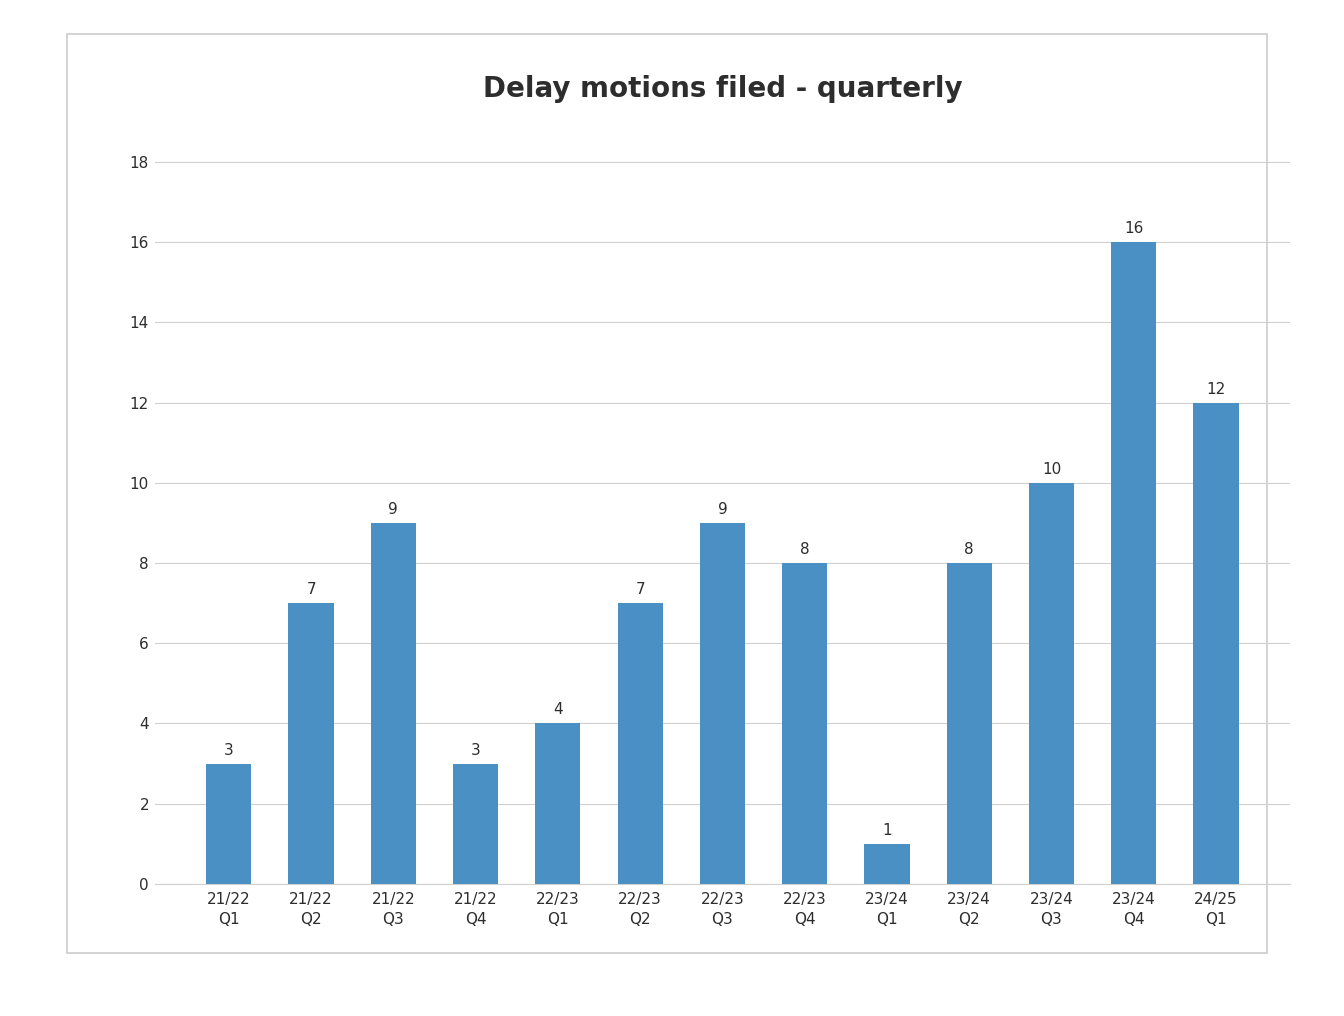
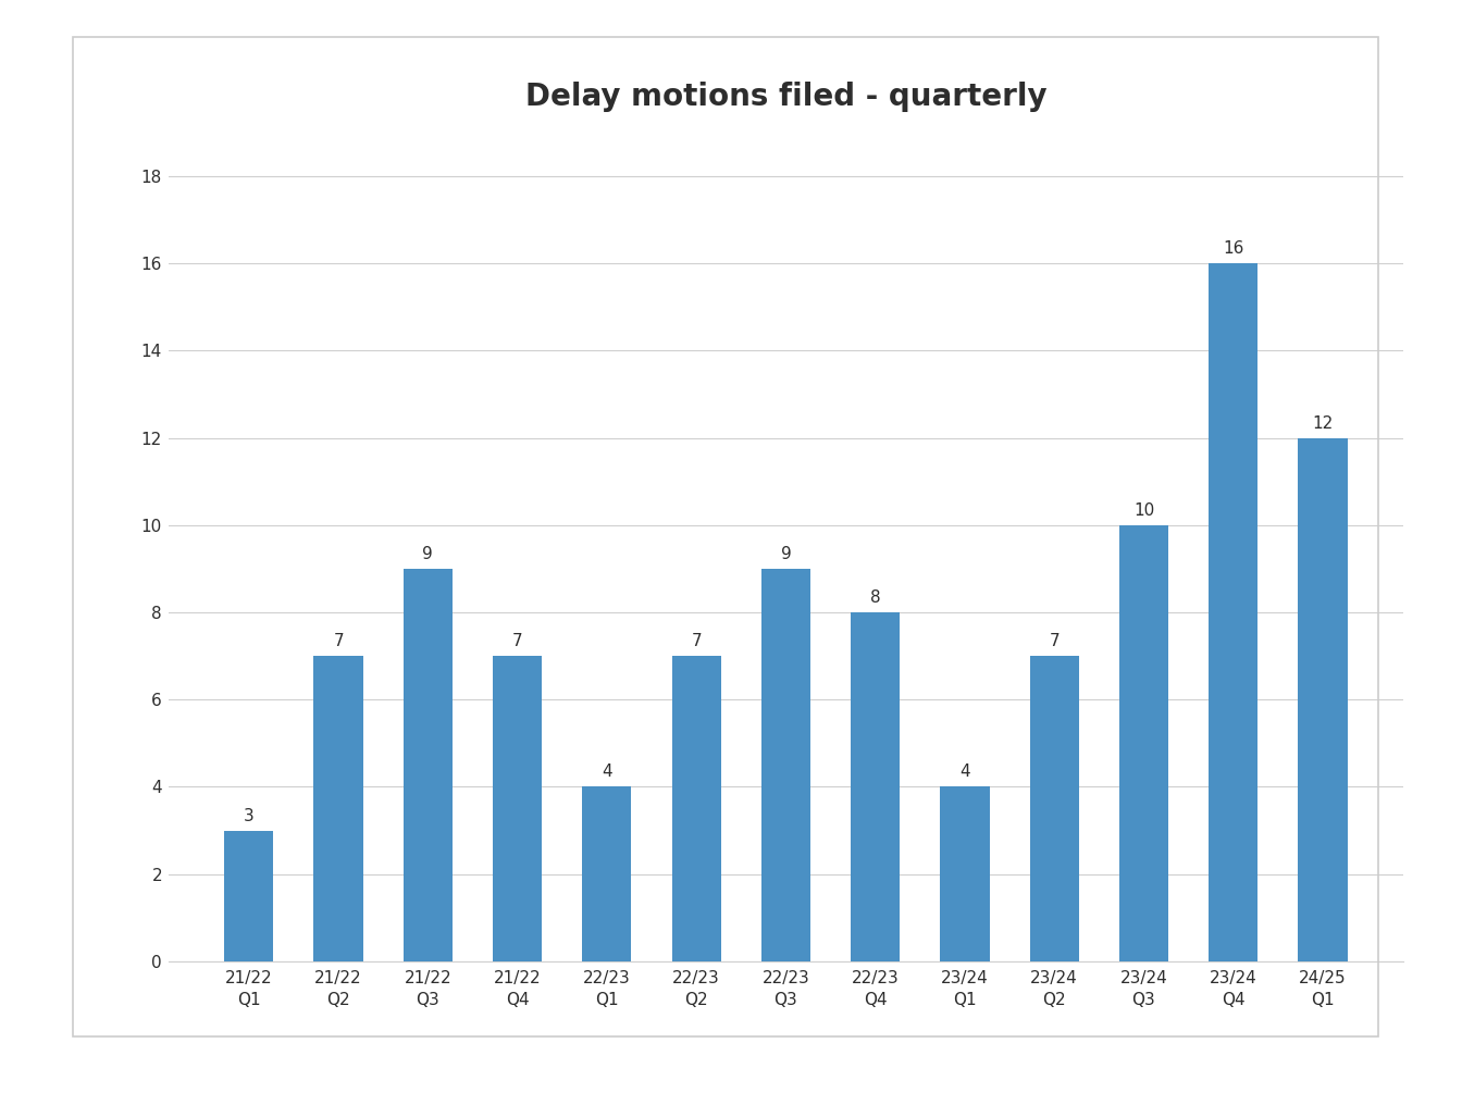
21/22 Q4: 3 -> 7
23/24 Q1: 1 -> 4
23/24 Q2: 8 -> 7
